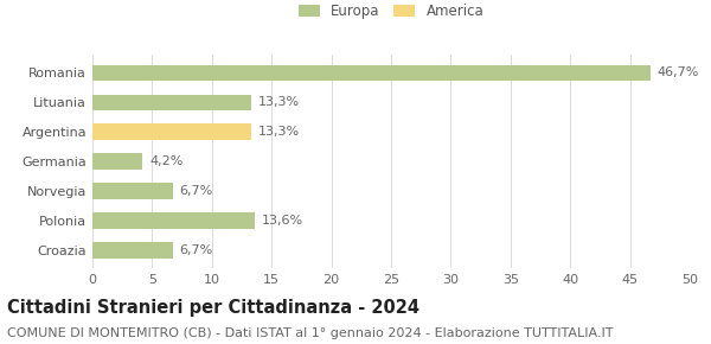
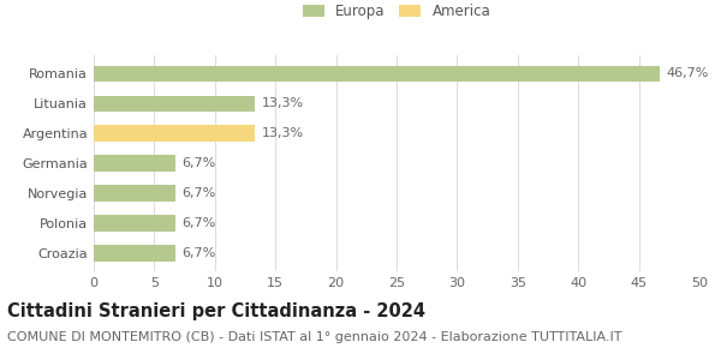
Germania: 4,2% -> 6,7%
Polonia: 13,6% -> 6,7%
